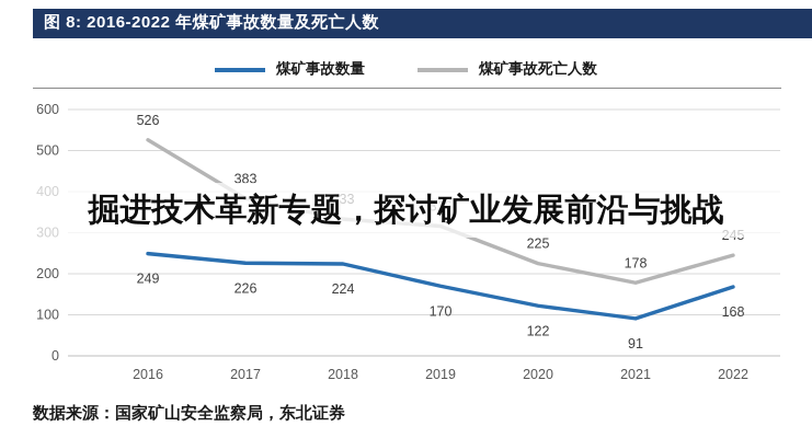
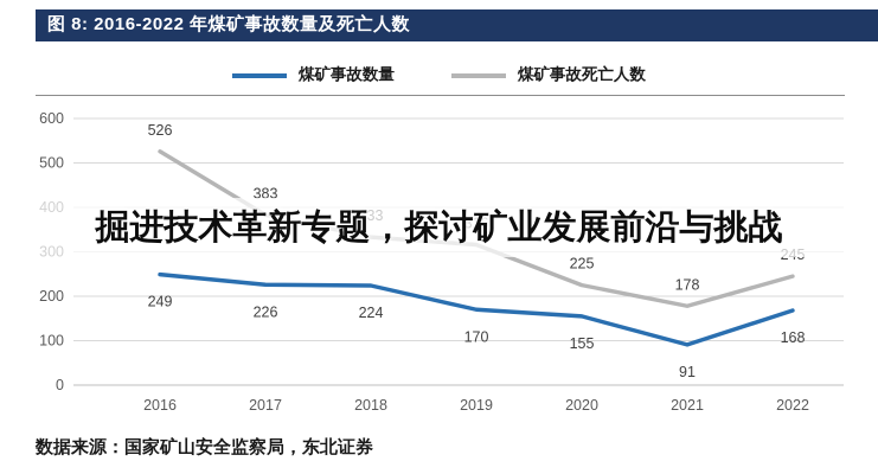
煤矿事故数量/2020: 122 -> 155
